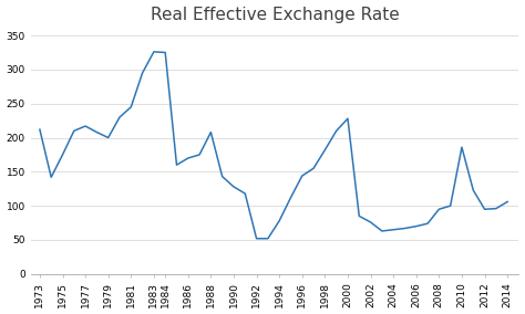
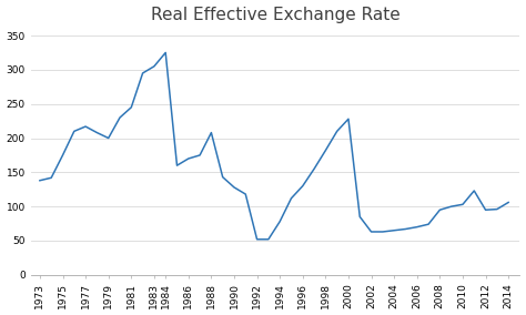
1973: 212 -> 138
1983: 326 -> 305
1996: 144 -> 130
2002: 76 -> 63
2010: 186 -> 103
